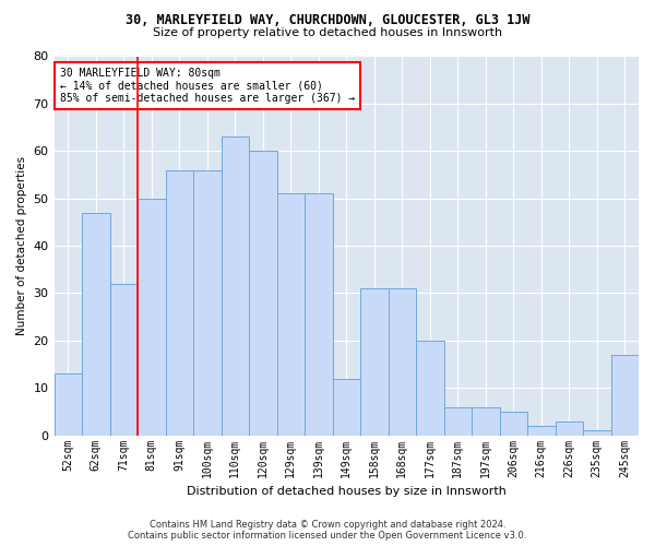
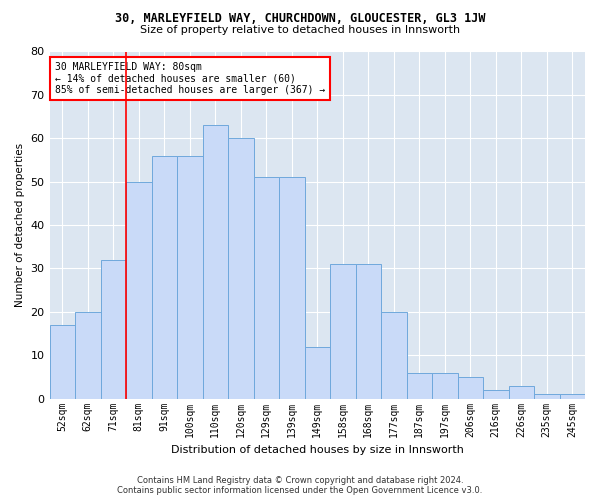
52sqm: 13 -> 17
62sqm: 47 -> 20
245sqm: 17 -> 1
